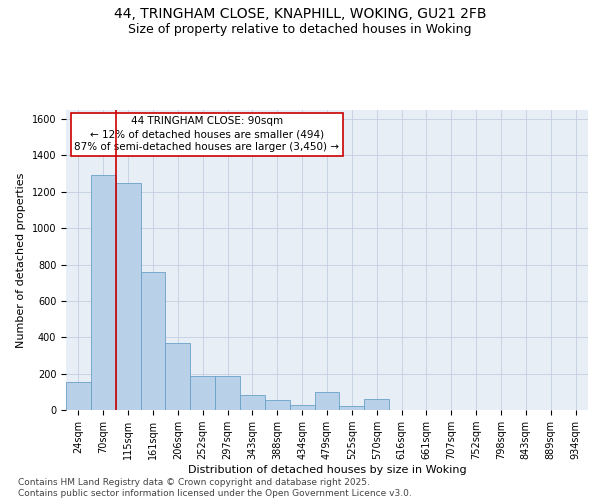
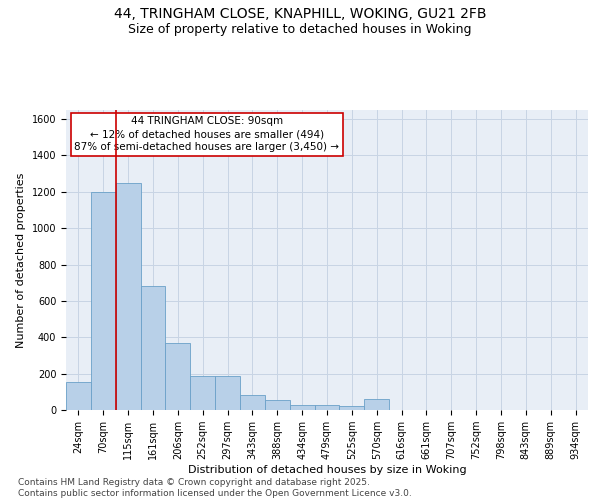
70sqm: 1290 -> 1200
161sqm: 760 -> 680
479sqm: 100 -> 20
